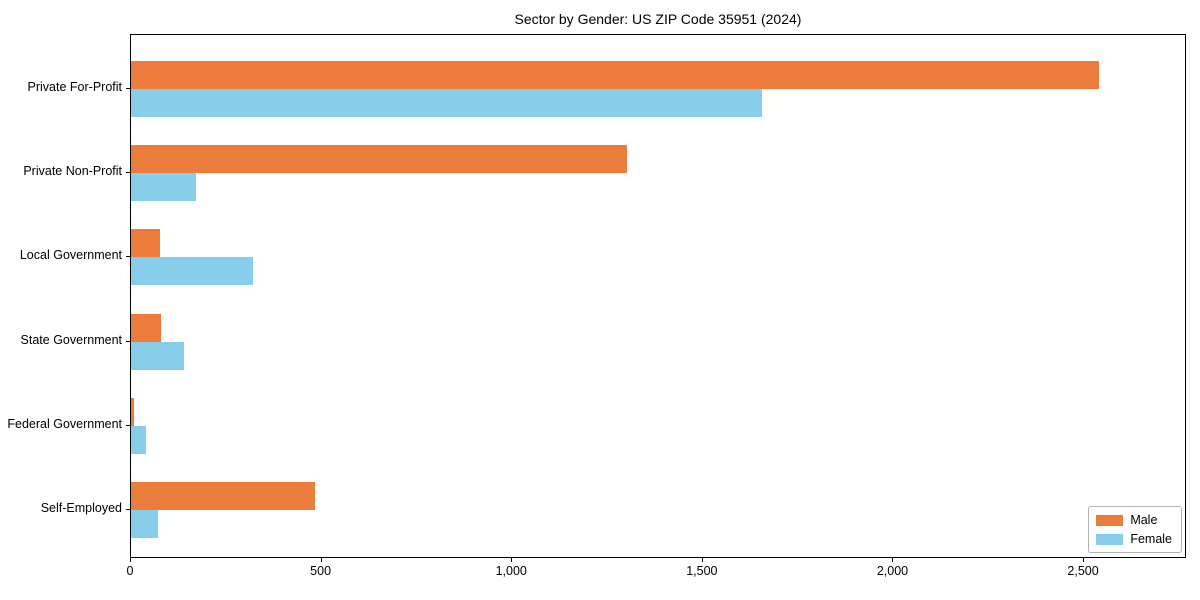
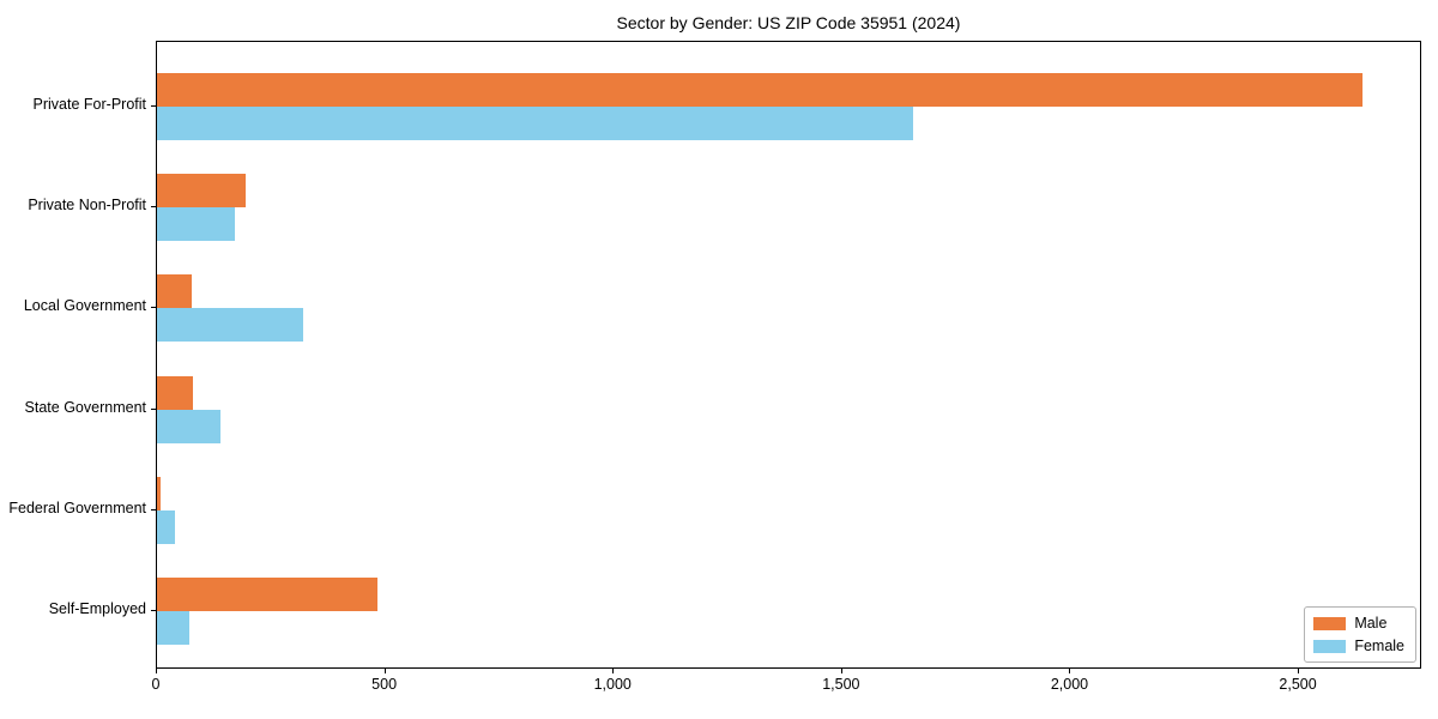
Male/Private For-Profit: 2540 -> 2640
Male/Private Non-Profit: 1300 -> 200
